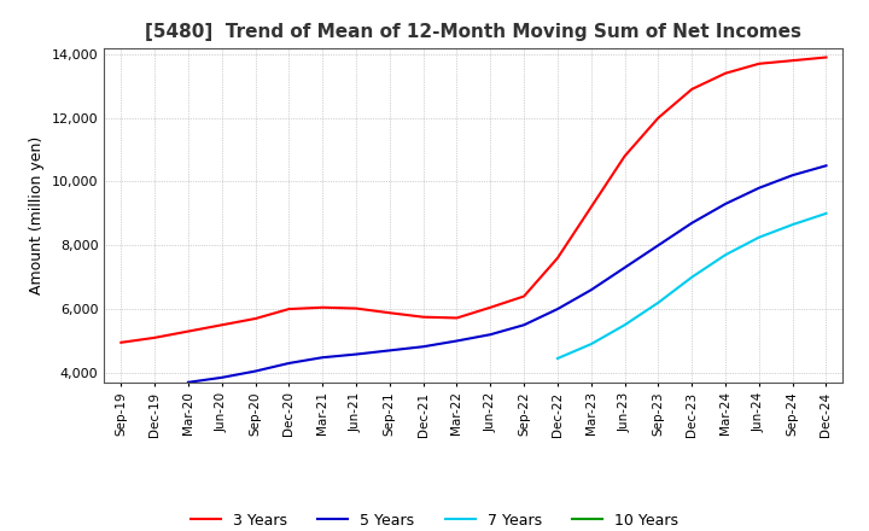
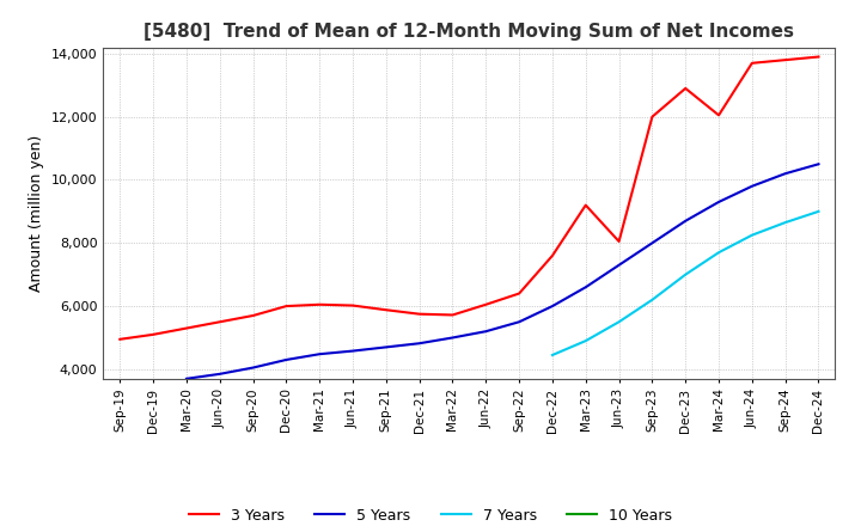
3 Years/Jun-23: 10,800 -> 8,050
3 Years/Mar-24: 13,400 -> 12,050
